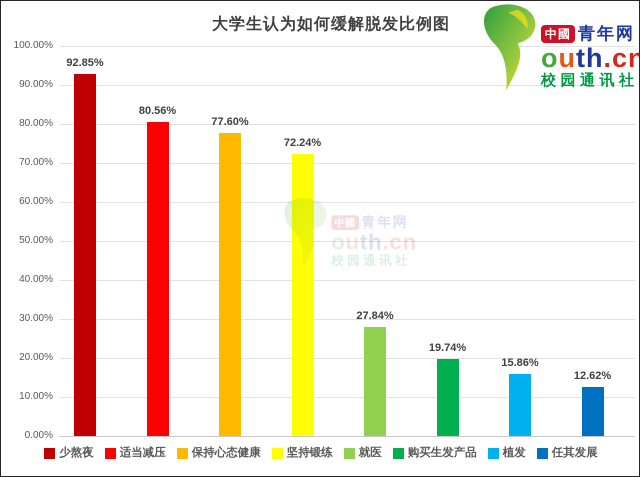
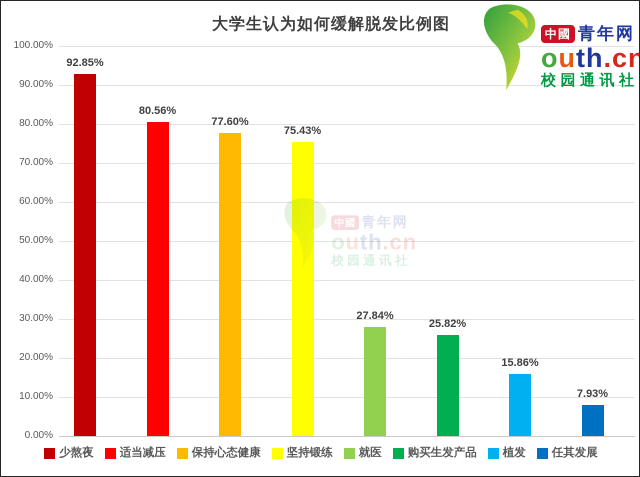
坚持锻练: 72.24% -> 75.43%
购买生发产品: 19.74% -> 25.82%
任其发展: 12.62% -> 7.93%
